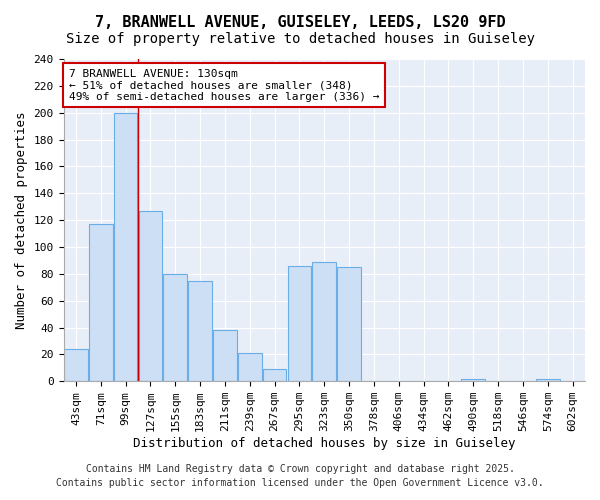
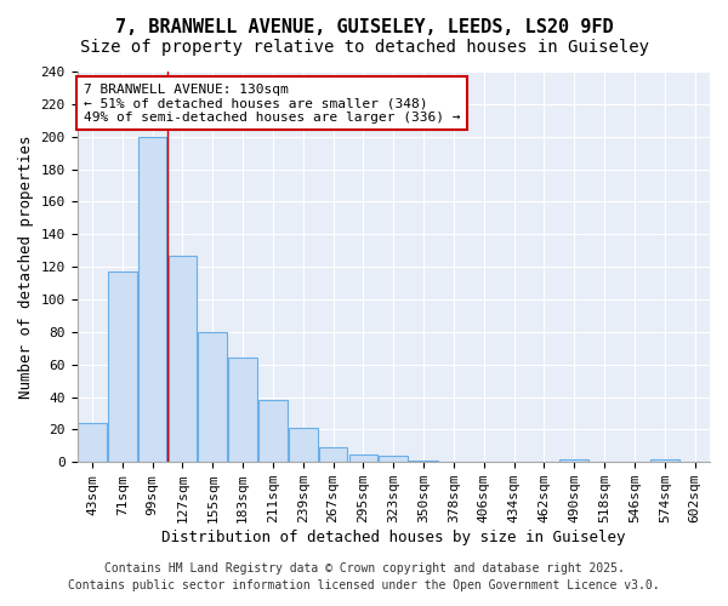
183sqm: 75 -> 64
295sqm: 86 -> 5
323sqm: 89 -> 4
350sqm: 85 -> 1
